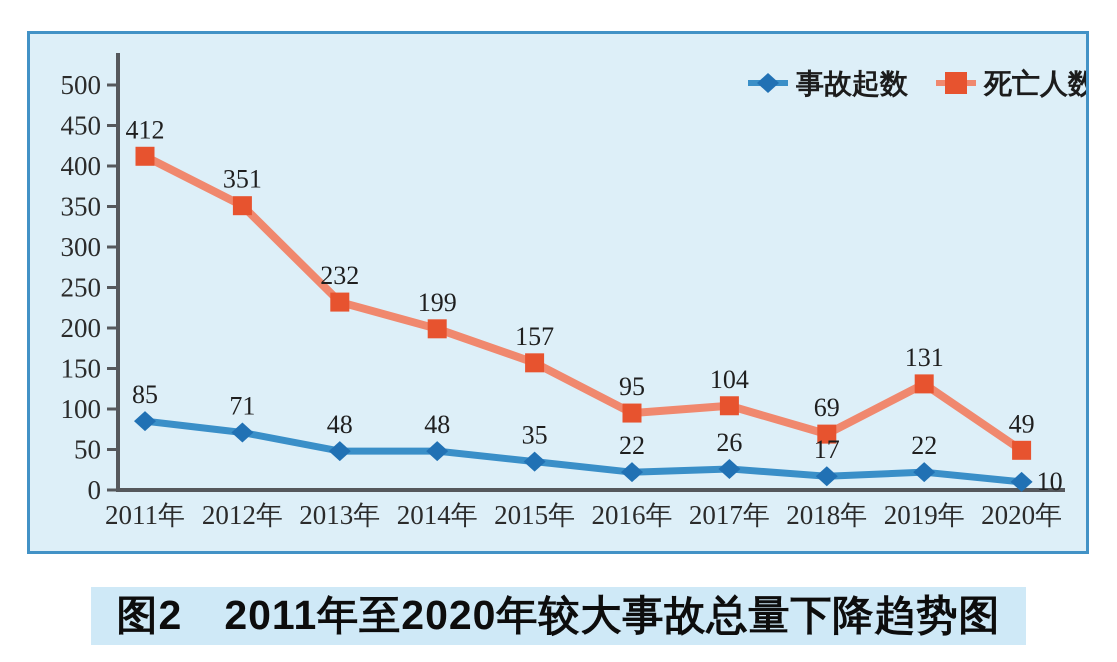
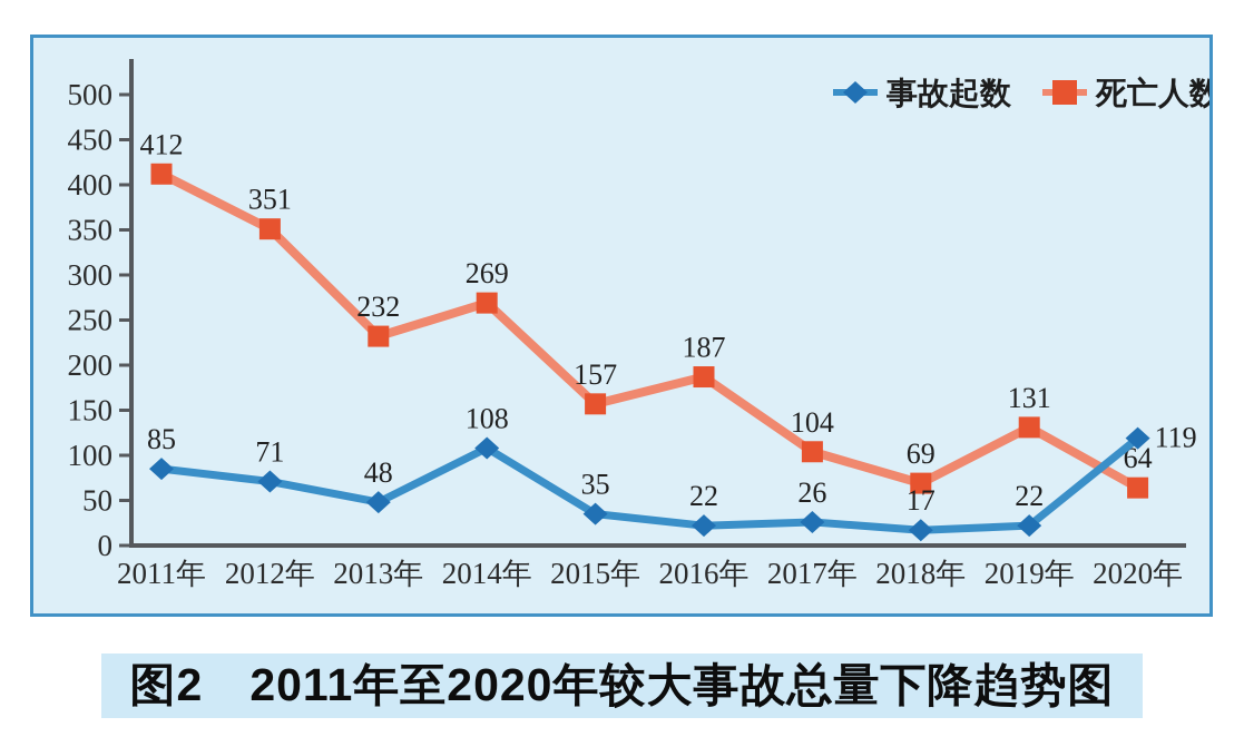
事故起数/2014年: 48 -> 108
死亡人数/2014年: 199 -> 269
死亡人数/2016年: 95 -> 187
事故起数/2020年: 10 -> 119
死亡人数/2020年: 49 -> 64
